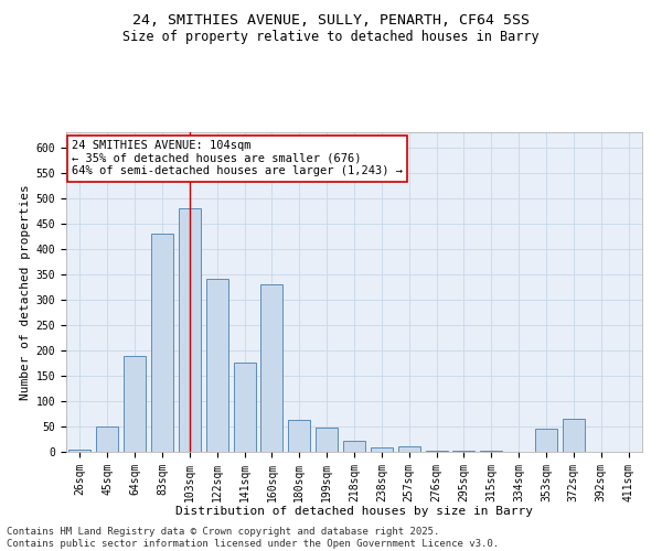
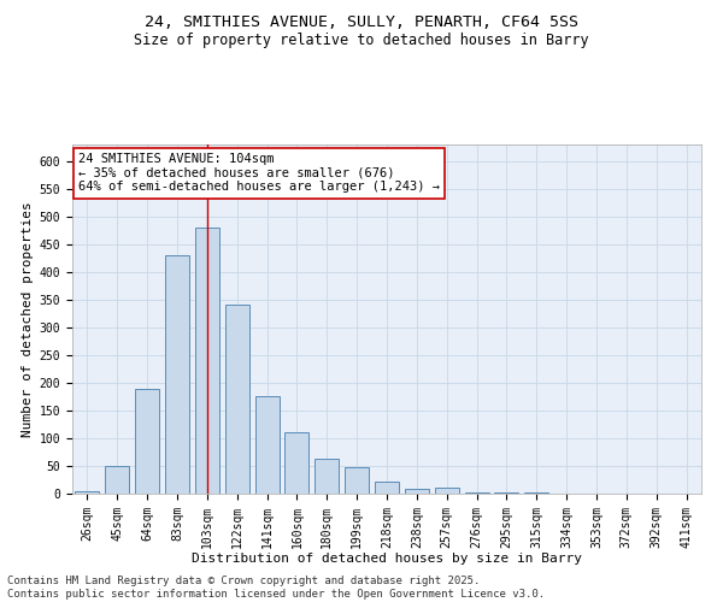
160sqm: 330 -> 110
353sqm: 45 -> 1
372sqm: 65 -> 1
